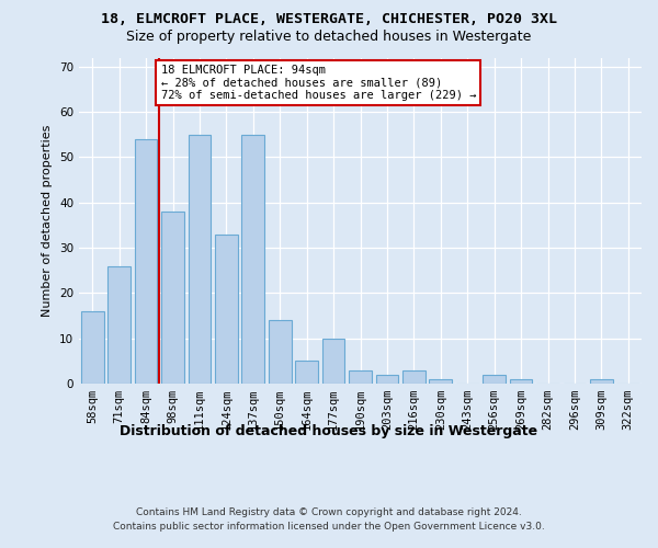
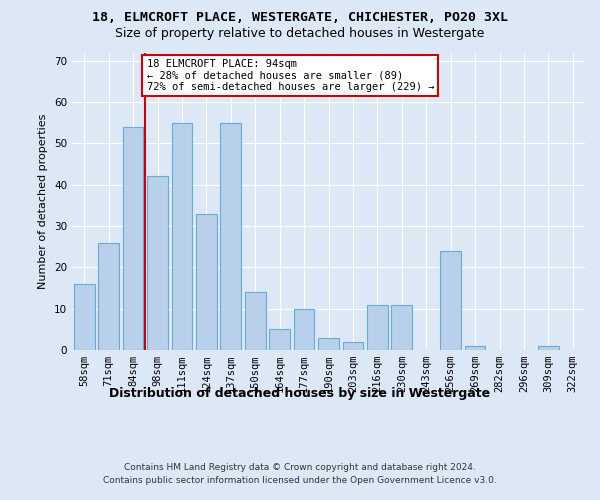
98sqm: 38 -> 42
216sqm: 3 -> 11
230sqm: 1 -> 11
256sqm: 2 -> 24
